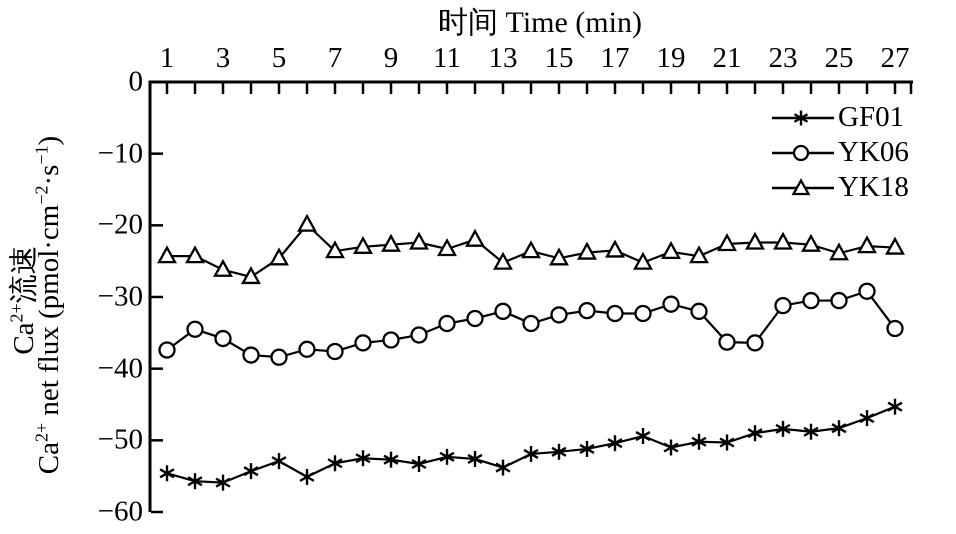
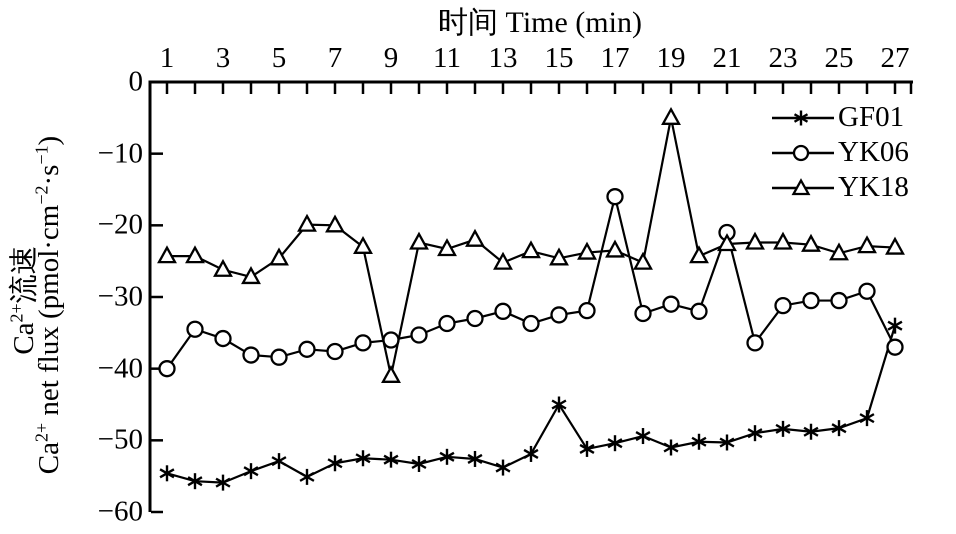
YK06/1: -37 -> -40
YK18/7: -24 -> -20
YK18/9: -23 -> -41
GF01/15: -52 -> -45
YK06/17: -32 -> -16
YK18/19: -24 -> -5
YK06/21: -36 -> -21
GF01/27: -45 -> -34
YK06/27: -34 -> -37
